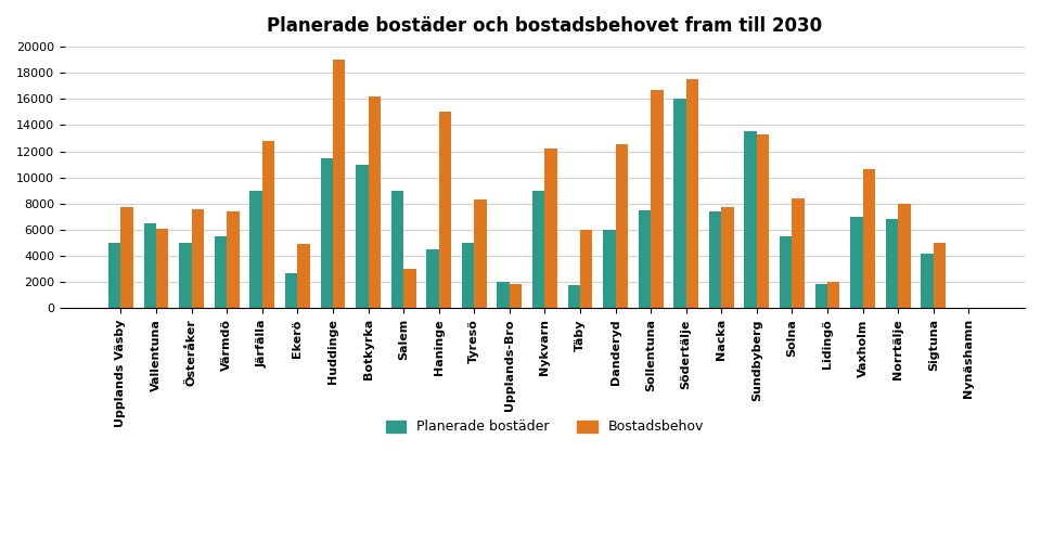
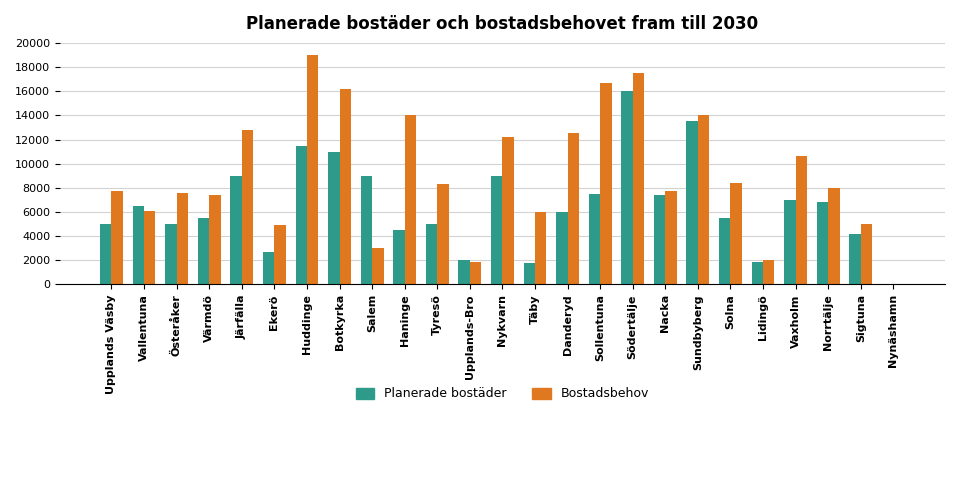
Bostadsbehov/Haninge: 15000 -> 14000
Bostadsbehov/Sundbyberg: 13300 -> 14000
